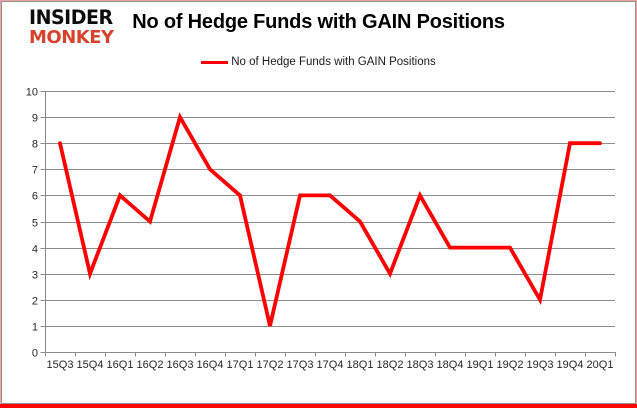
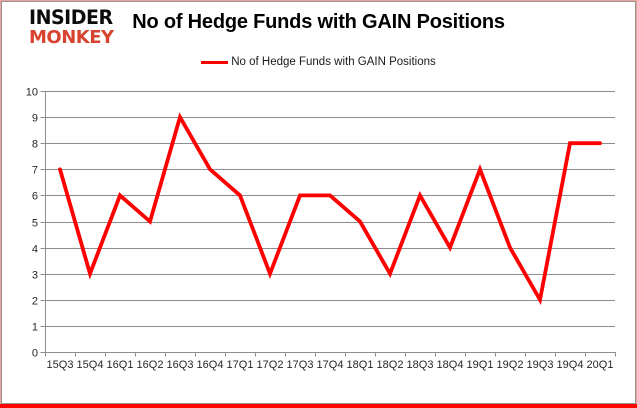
15Q3: 8 -> 7
17Q2: 1 -> 3
19Q1: 4 -> 7
